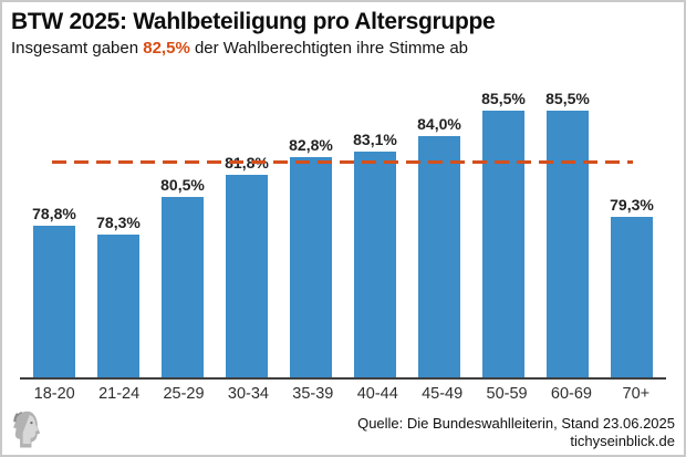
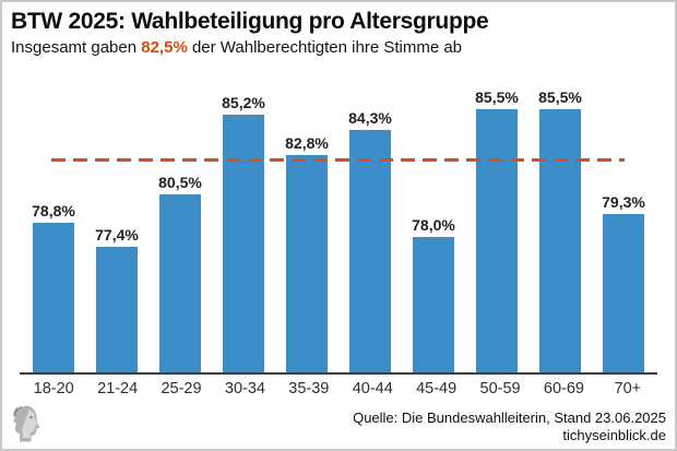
21-24: 78,3% -> 77,4%
30-34: 81,8% -> 85,2%
40-44: 83,1% -> 84,3%
45-49: 84,0% -> 78,0%
